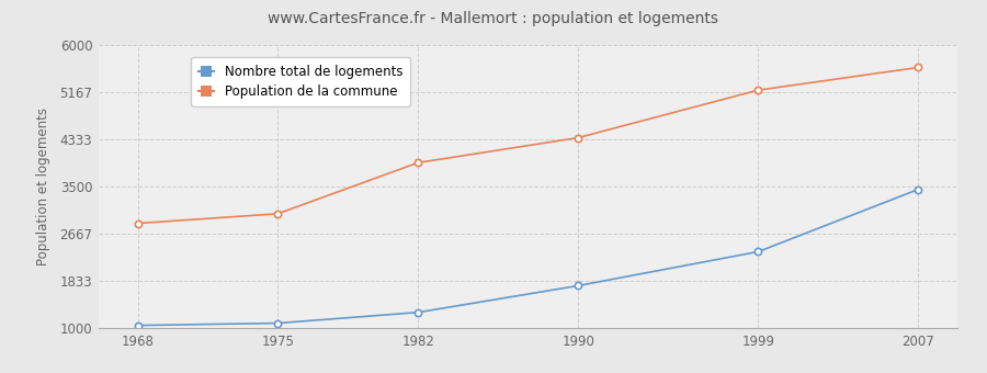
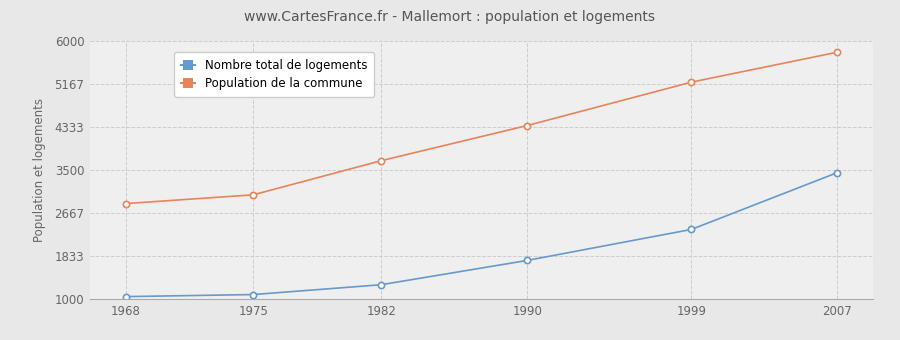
Population de la commune/1982: 3920 -> 3680
Population de la commune/2007: 5600 -> 5780
